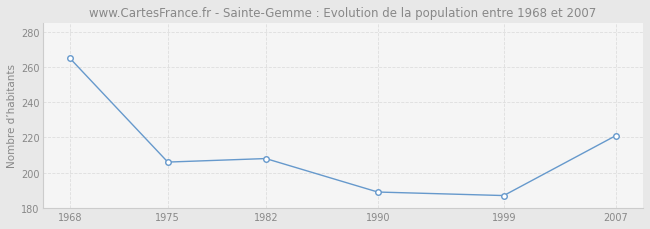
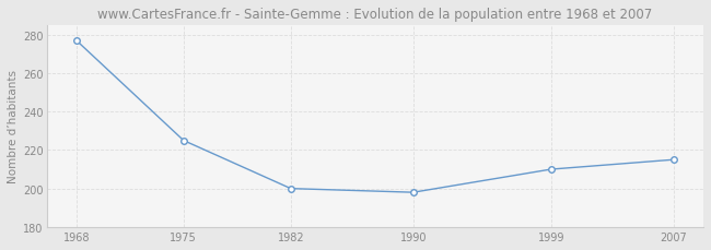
1968: 265 -> 277
1975: 206 -> 225
1982: 208 -> 200
1990: 189 -> 198
1999: 187 -> 210
2007: 221 -> 215
